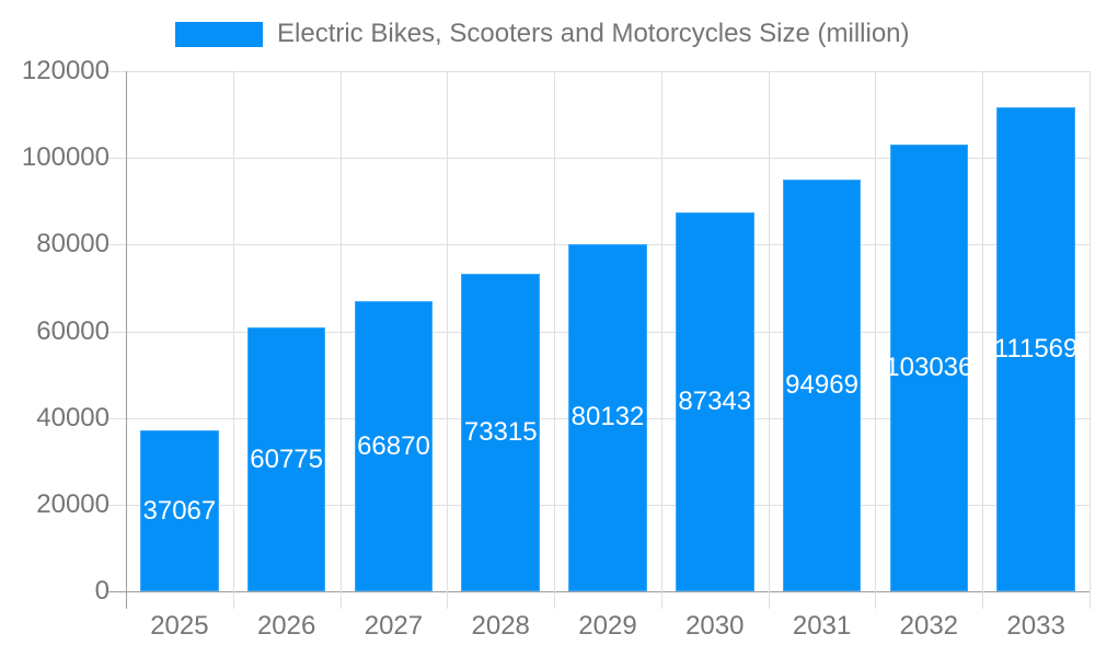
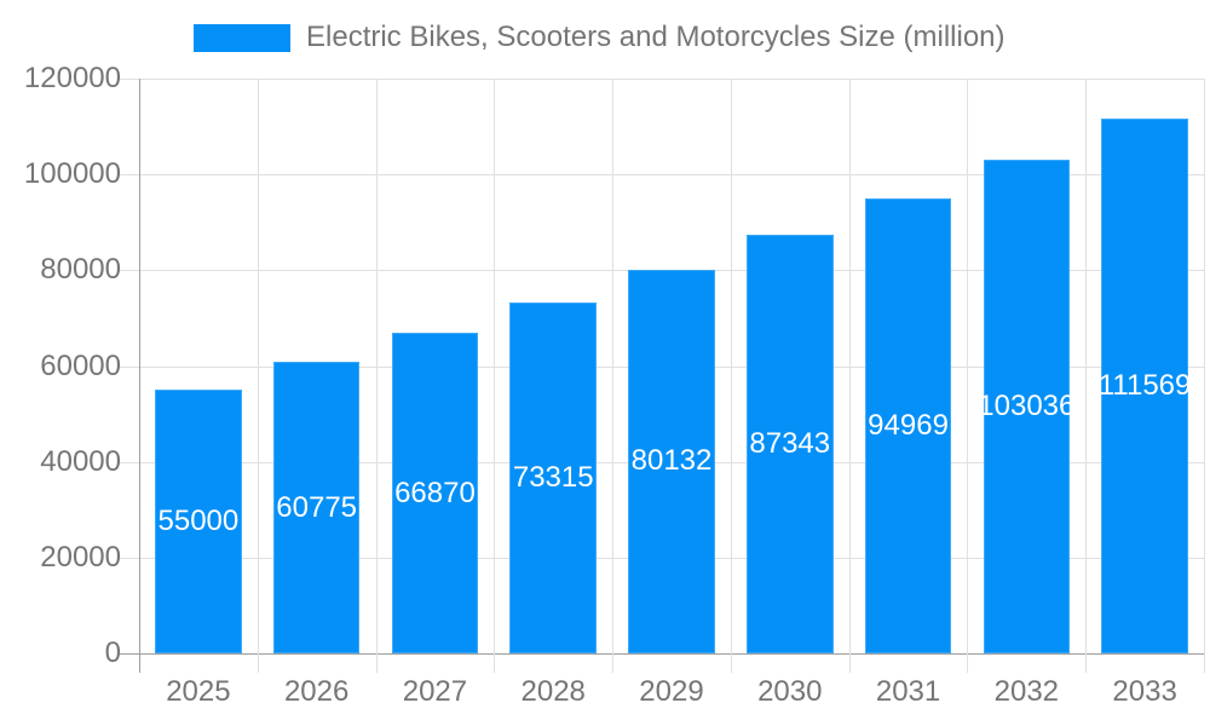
2025: 37067 -> 55000
